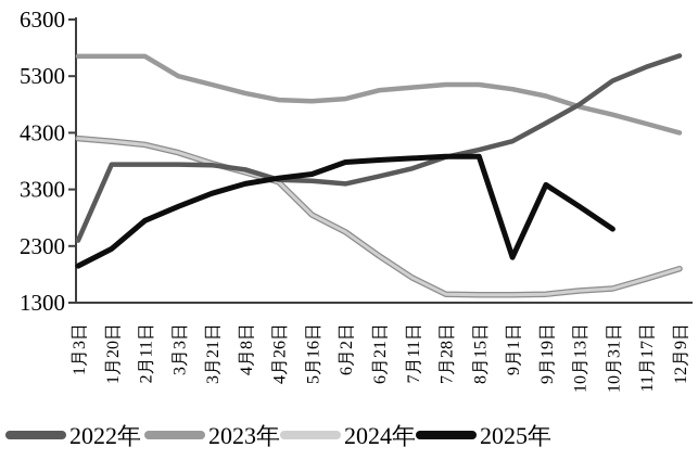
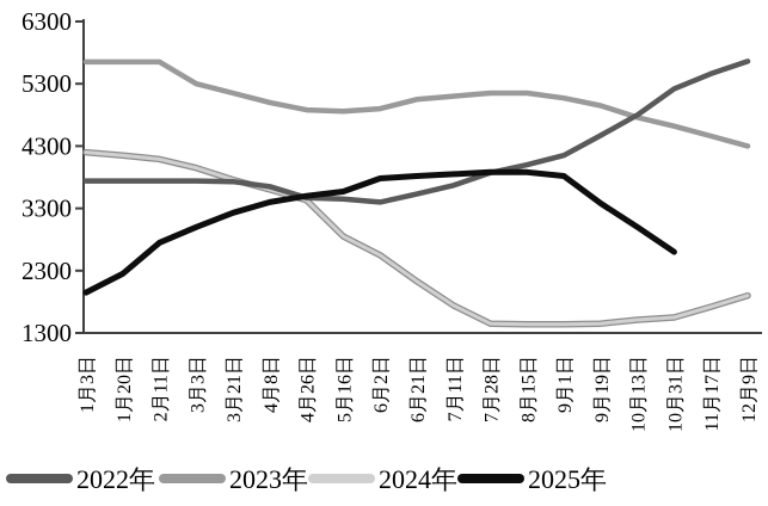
2022年/1月3日: 2400 -> 3700
2025年/9月1日: 2100 -> 3800
